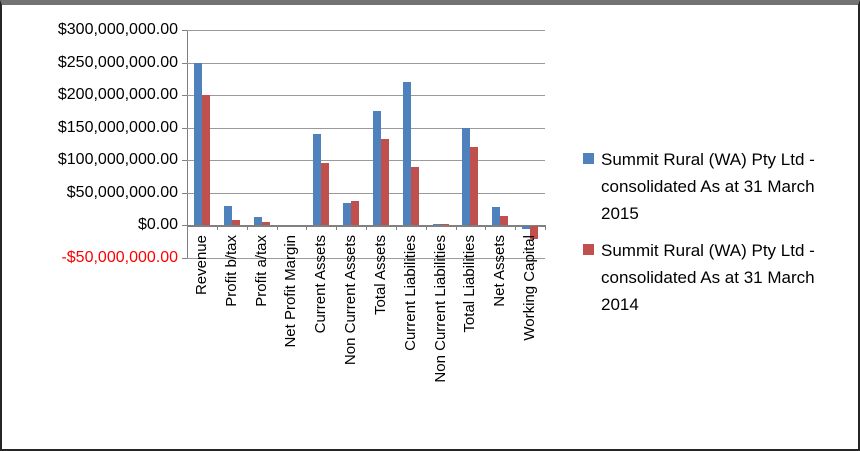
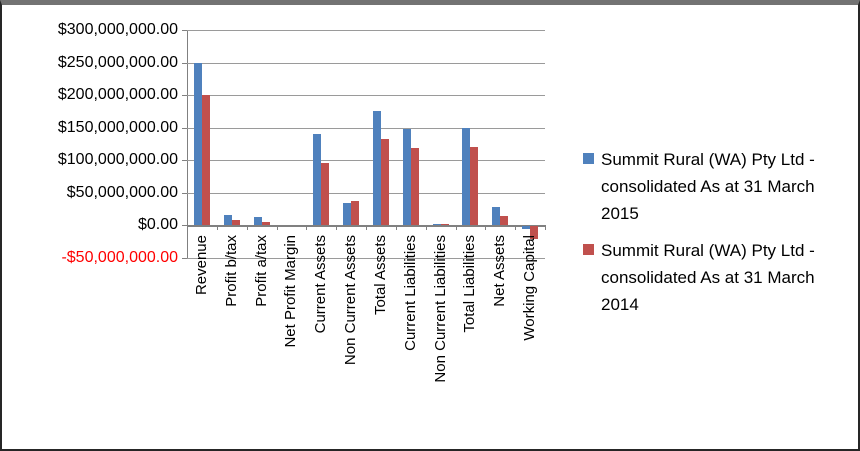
Summit Rural (WA) Pty Ltd - consolidated As at 31 March 2015/Profit b/tax: $30000000 -> $20000000
Summit Rural (WA) Pty Ltd - consolidated As at 31 March 2015/Current Liabilities: $220000000 -> $150000000
Summit Rural (WA) Pty Ltd - consolidated As at 31 March 2014/Current Liabilities: $90000000 -> $120000000
